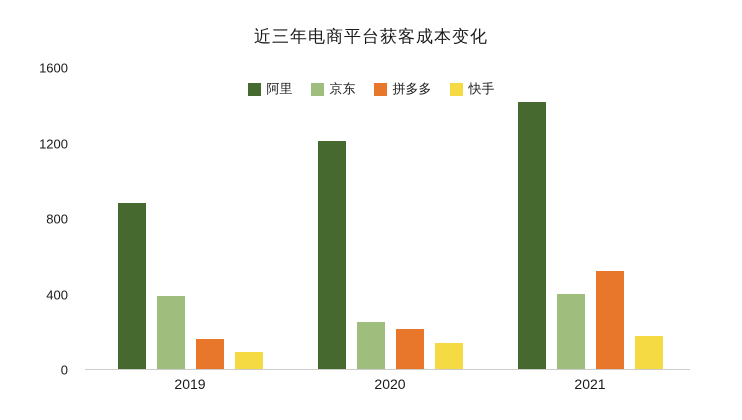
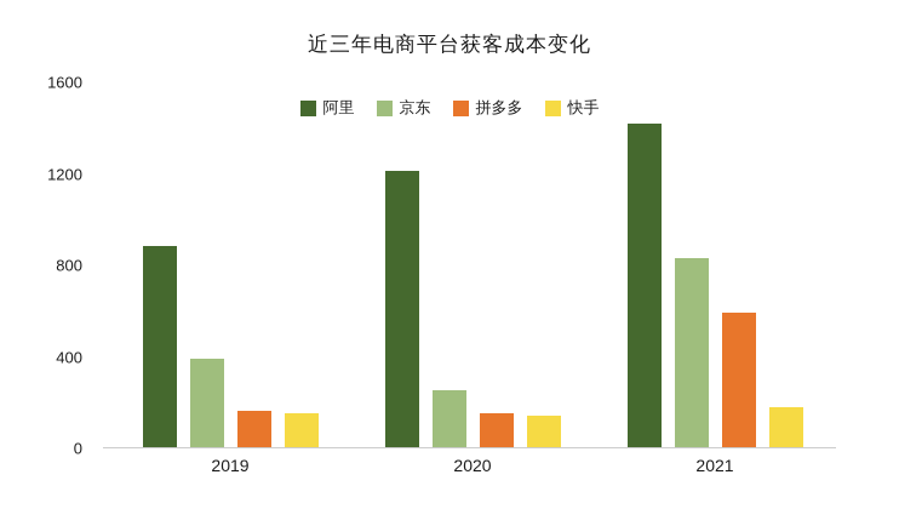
快手/2019: 90 -> 150
拼多多/2020: 220 -> 150
京东/2021: 400 -> 830
拼多多/2021: 520 -> 590
